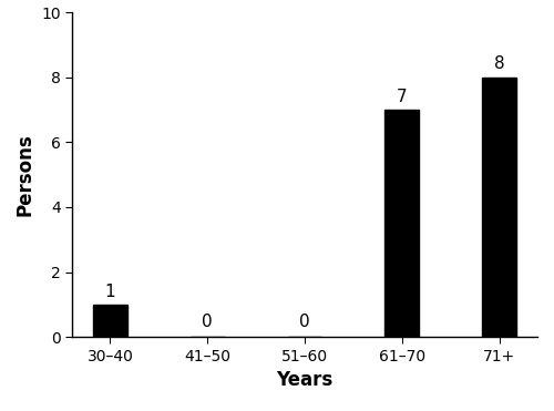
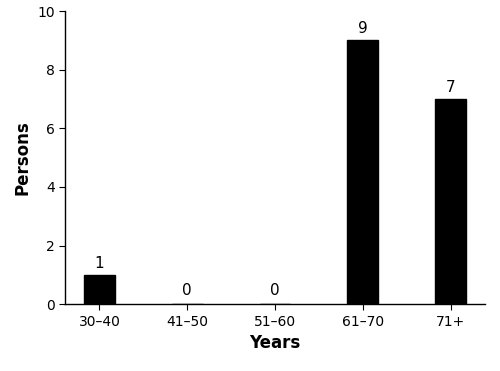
61–70: 7 -> 9
71+: 8 -> 7
